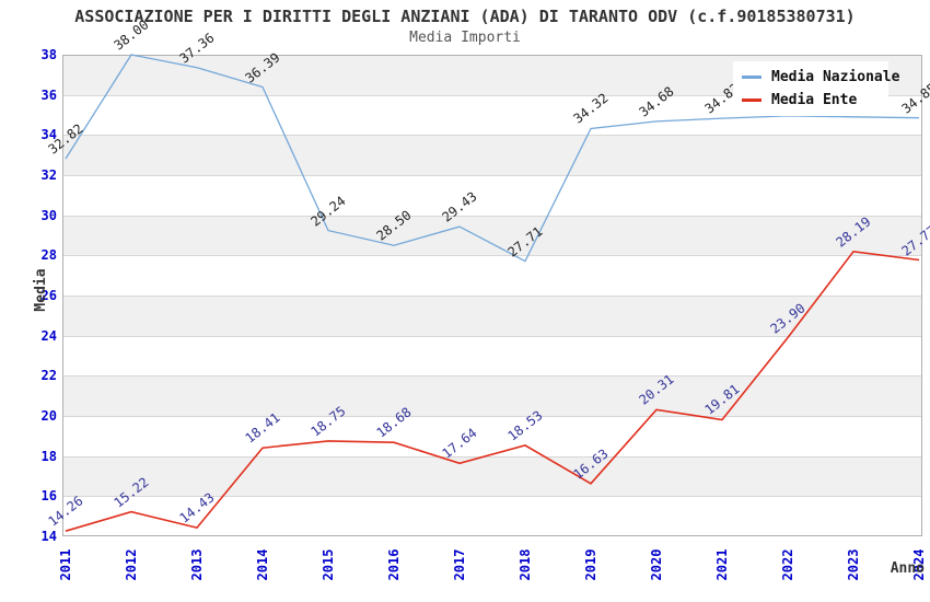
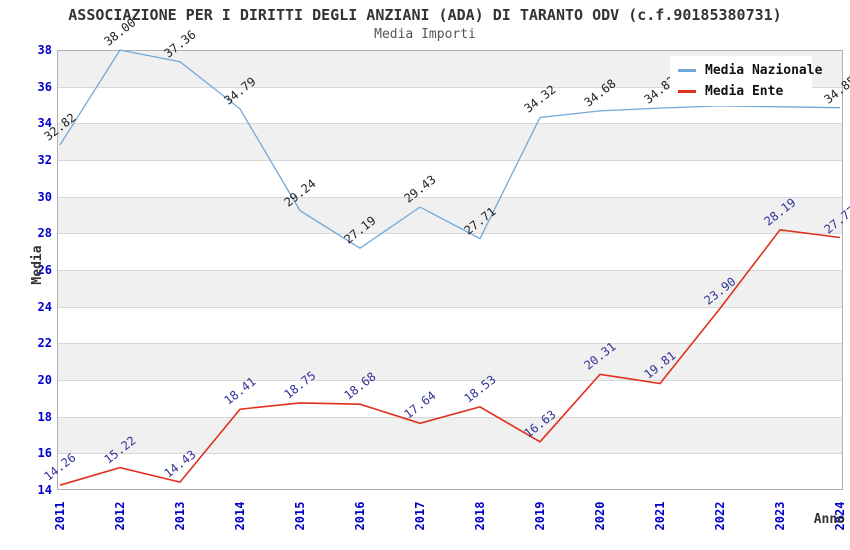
Media Nazionale/2014: 36.39 -> 34.79
Media Nazionale/2016: 28.50 -> 27.19
